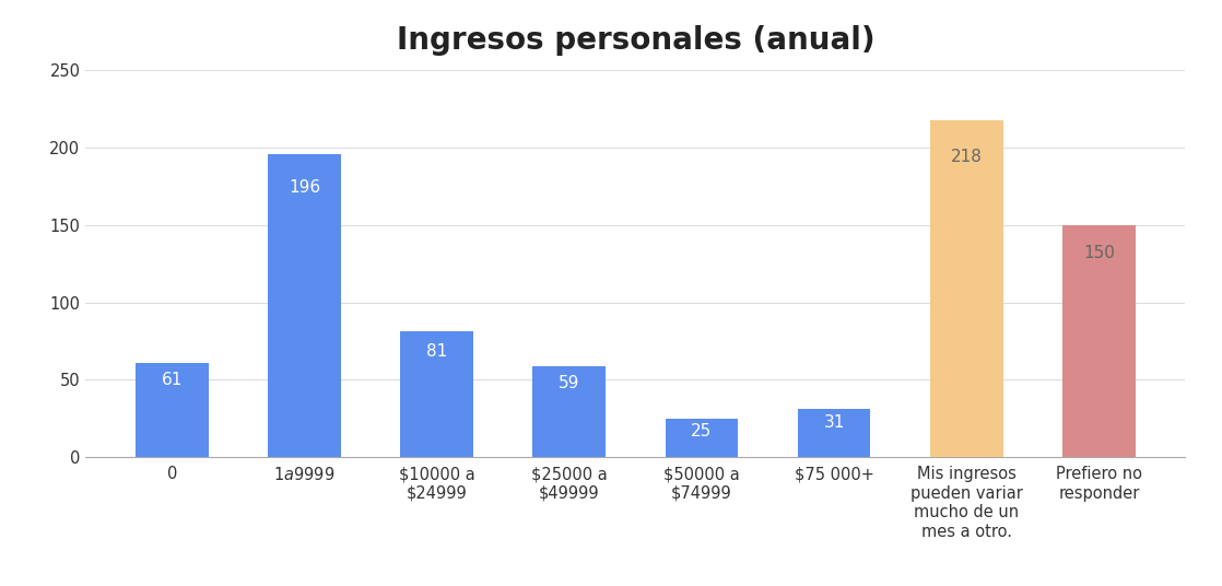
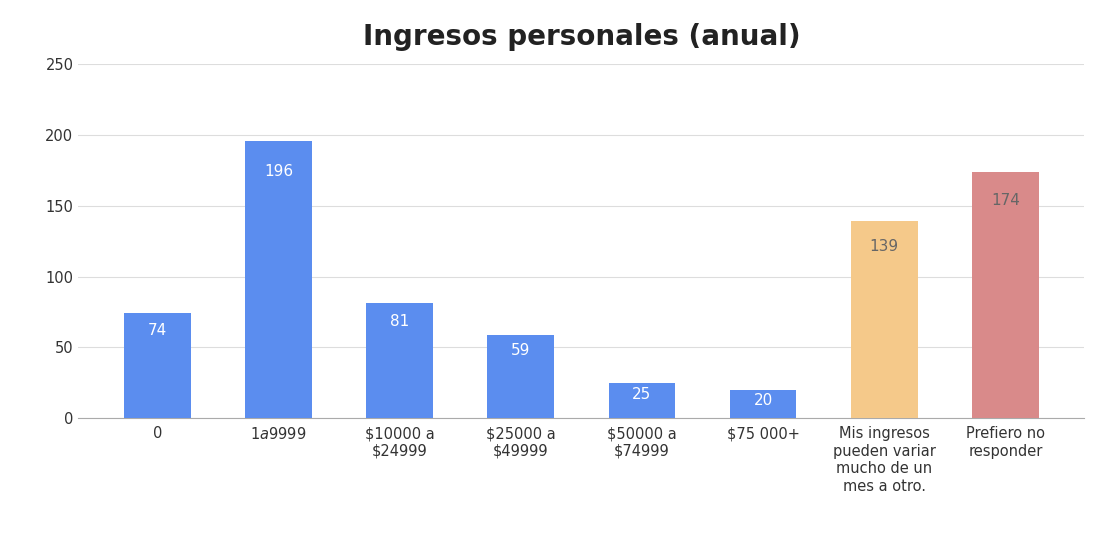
0: 61 -> 74
$75 000+: 31 -> 20
Mis ingresos pueden variar mucho de un mes a otro.: 218 -> 139
Prefiero no responder: 150 -> 174
